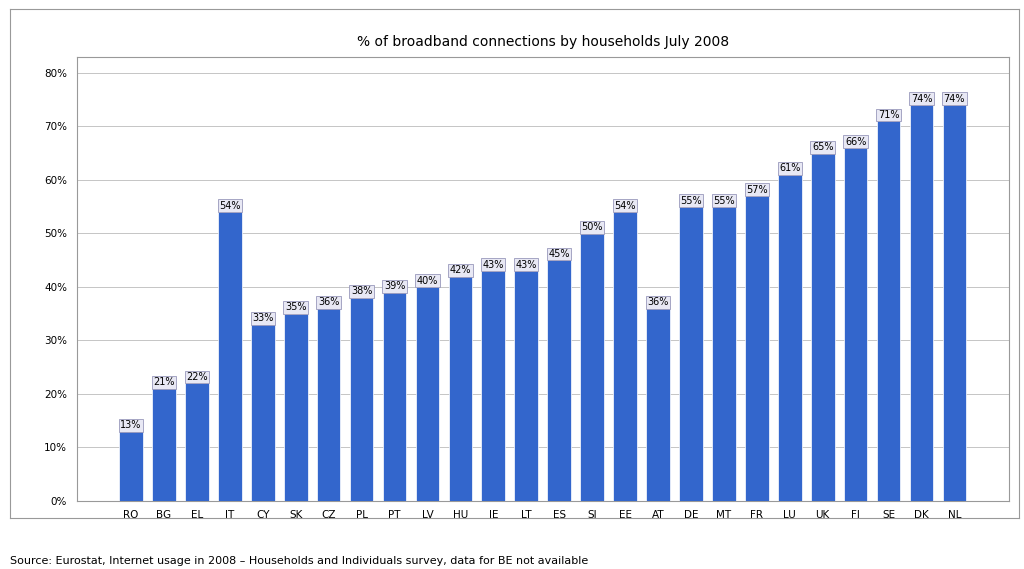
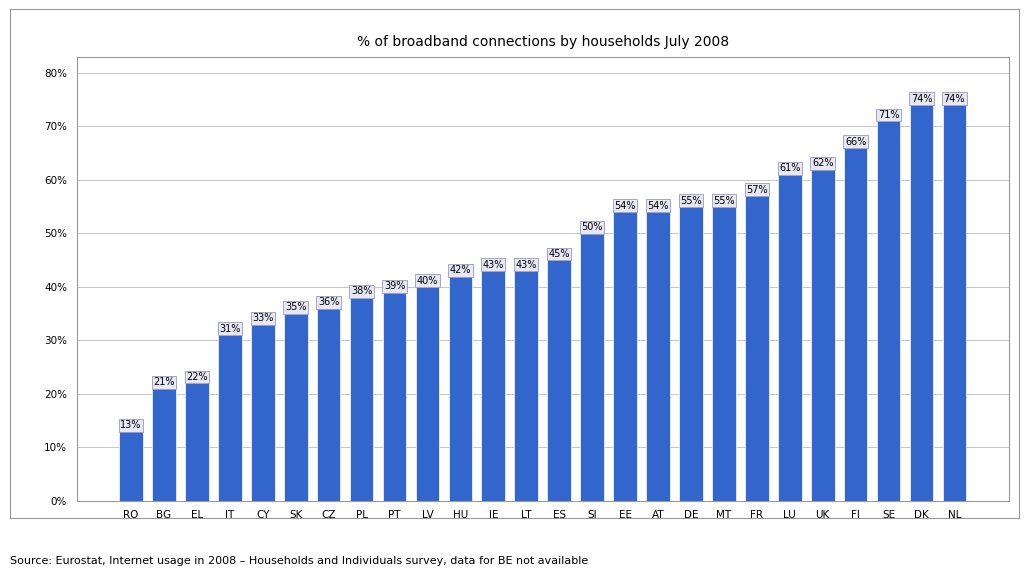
IT: 54% -> 31%
AT: 36% -> 54%
UK: 65% -> 62%
